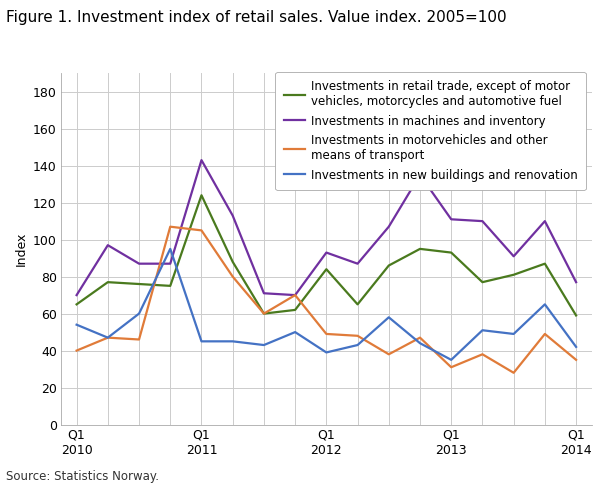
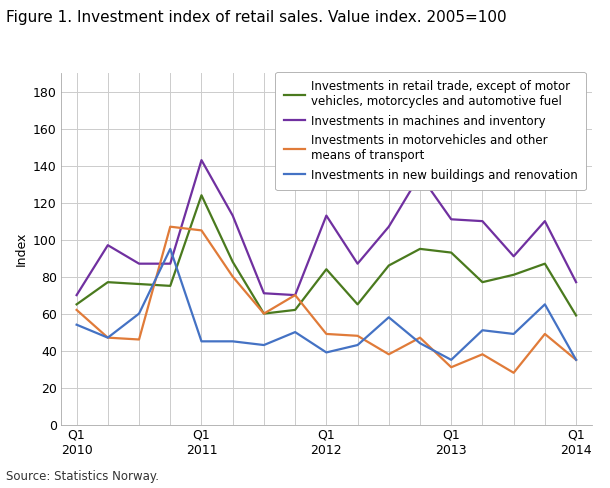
Investments in motorvehicles and other means of transport/Q1 2010: 40 -> 62
Investments in machines and inventory/Q1 2012: 93 -> 113
Investments in new buildings and renovation/Q1 2014: 42 -> 35
